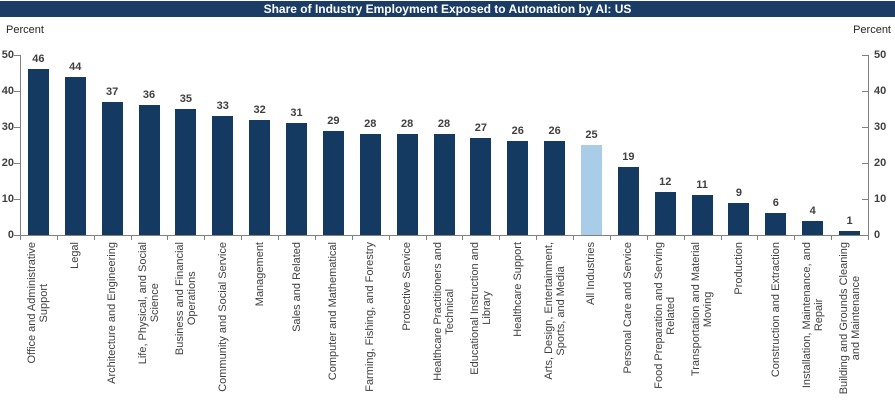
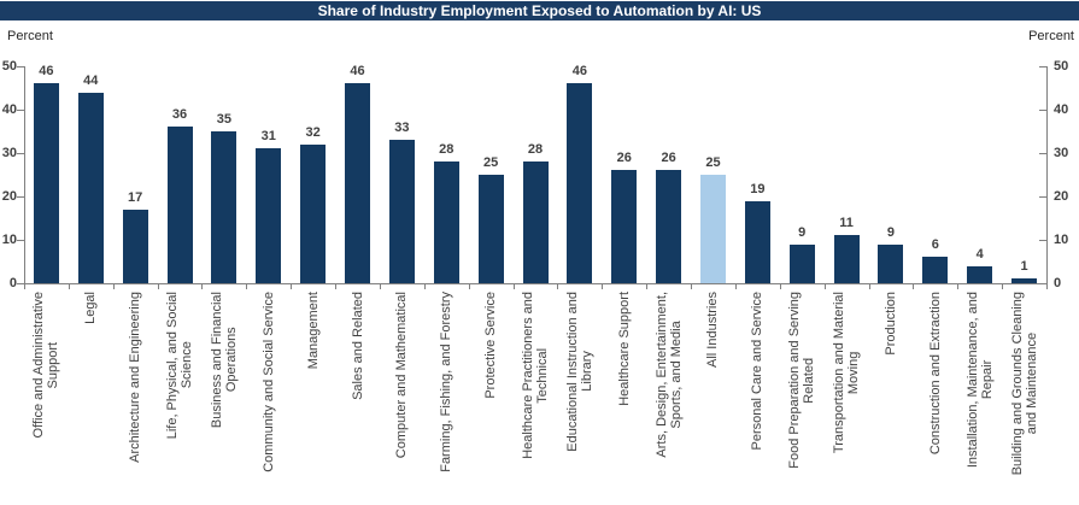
Architecture and Engineering: 37 -> 17
Community and Social Service: 33 -> 31
Sales and Related: 31 -> 46
Computer and Mathematical: 29 -> 33
Protective Service: 28 -> 25
Educational Instruction and Library: 27 -> 46
Food Preparation and Serving Related: 12 -> 9
